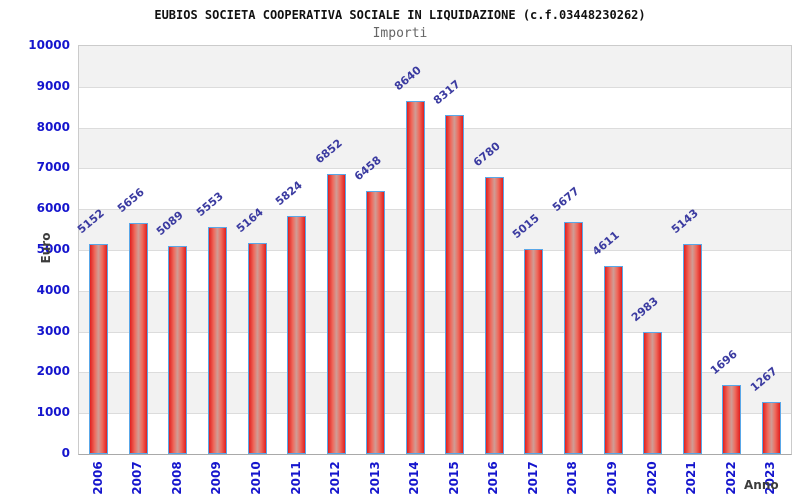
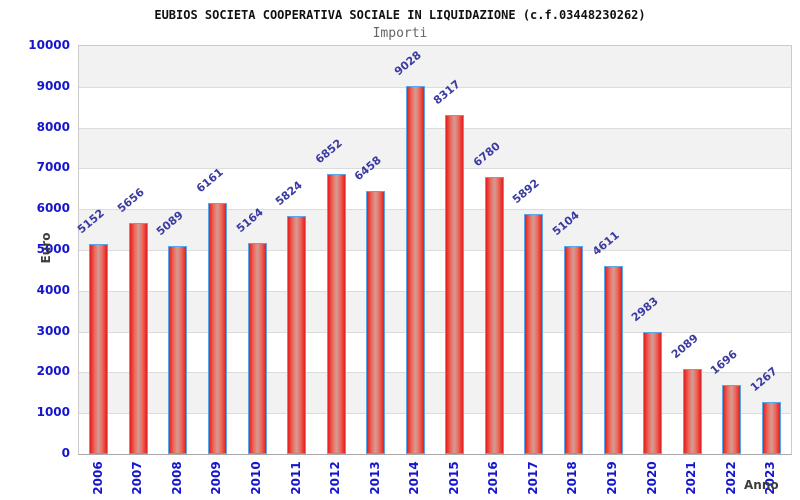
2009: 5553 -> 6161
2014: 8640 -> 9028
2017: 5015 -> 5892
2018: 5677 -> 5104
2021: 5143 -> 2089
